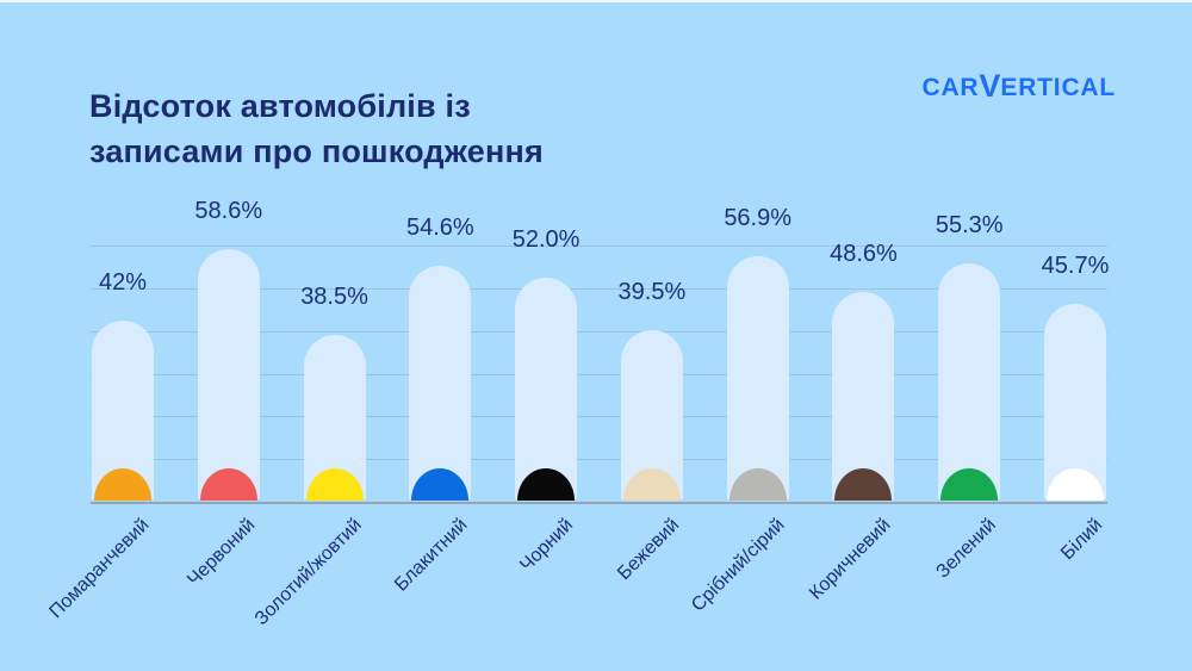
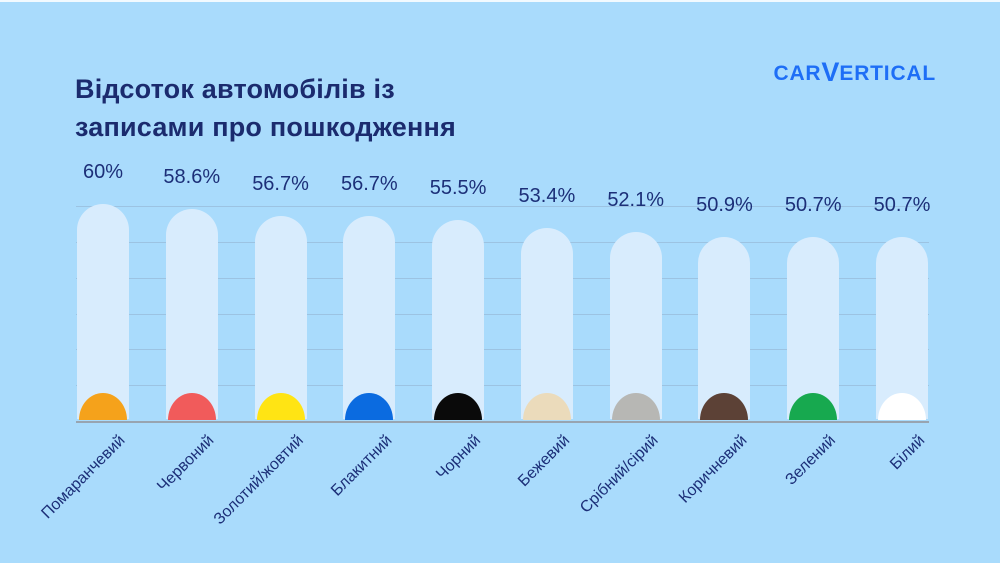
Помаранчевий: 42% -> 60%
Золотий/жовтий: 38.5% -> 56.7%
Блакитний: 54.6% -> 56.7%
Чорний: 52.0% -> 55.5%
Бежевий: 39.5% -> 53.4%
Срібний/сірий: 56.9% -> 52.1%
Коричневий: 48.6% -> 50.9%
Зелений: 55.3% -> 50.7%
Білий: 45.7% -> 50.7%
